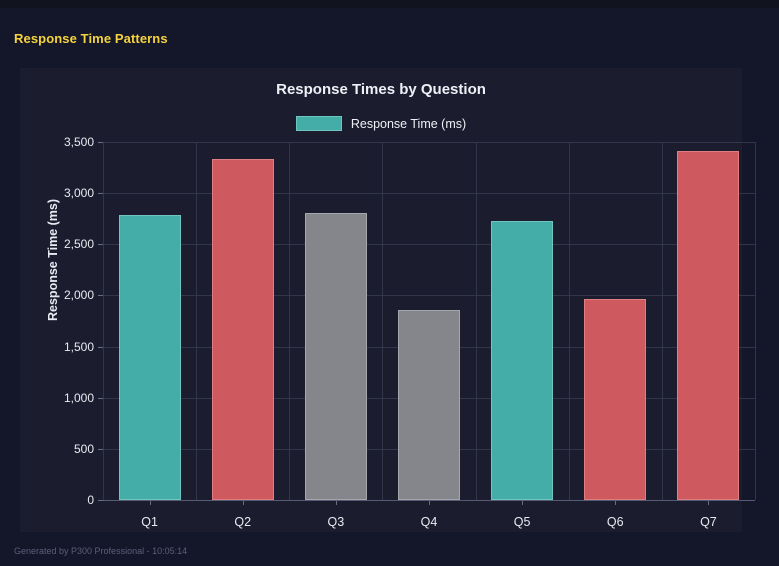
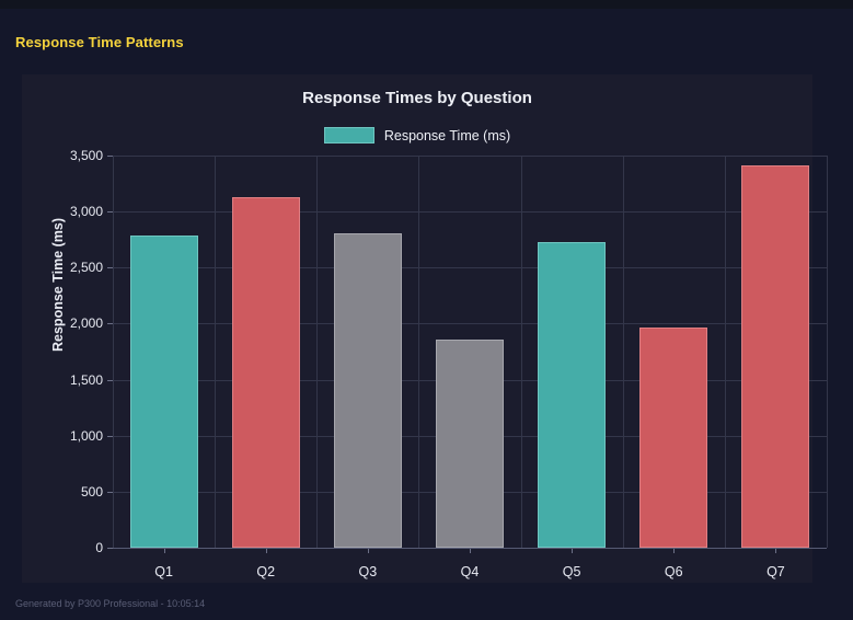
Q2: 3330 -> 3130
